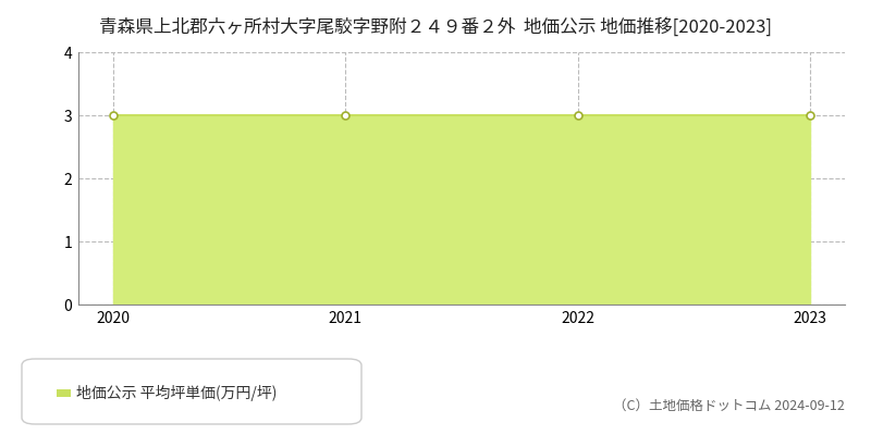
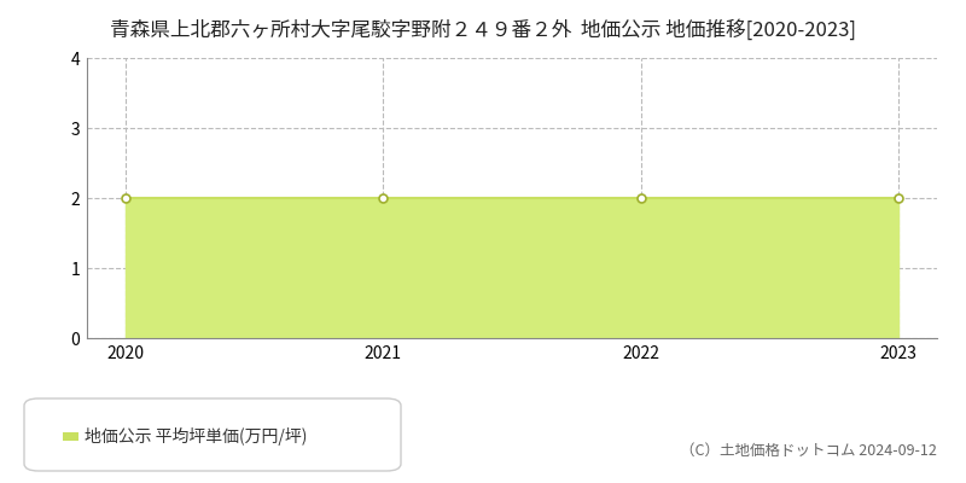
2020: 3 -> 2
2021: 3 -> 2
2022: 3 -> 2
2023: 3 -> 2
